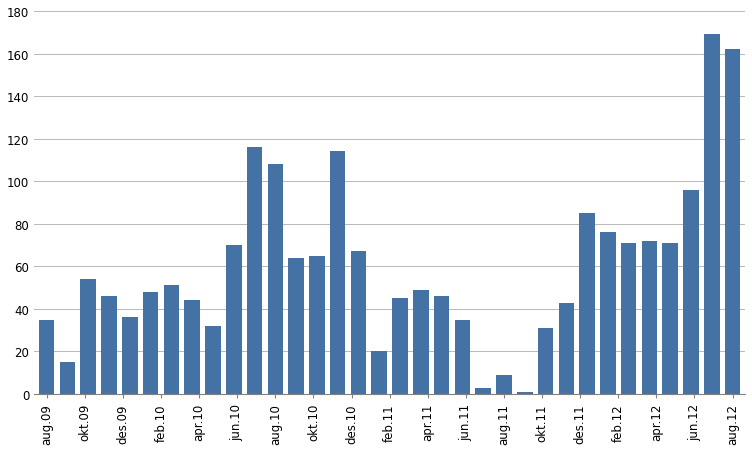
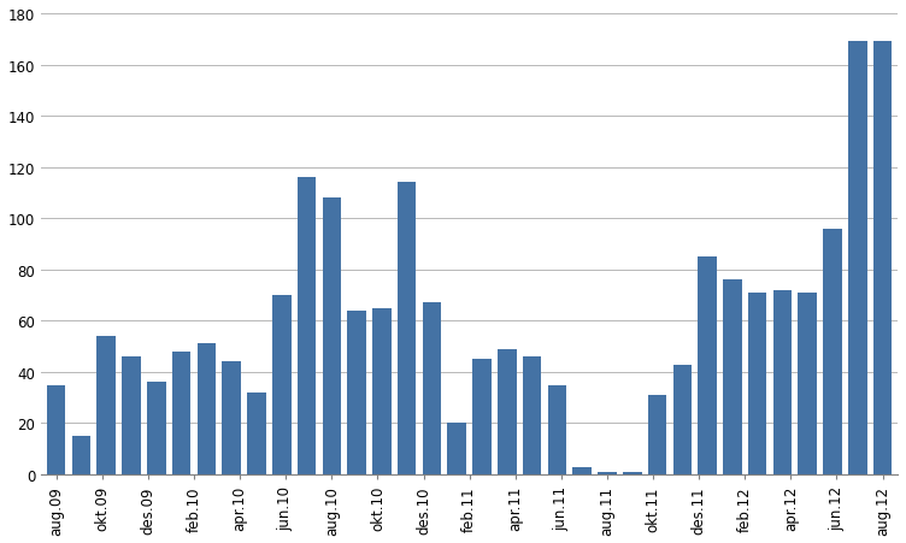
aug.11: 9 -> 1
aug.12: 162 -> 169
